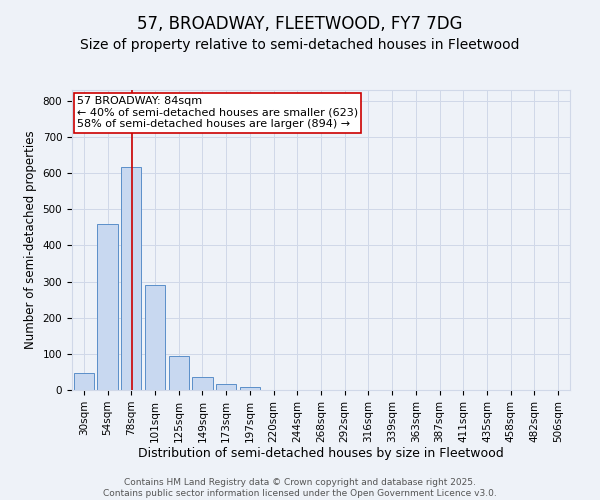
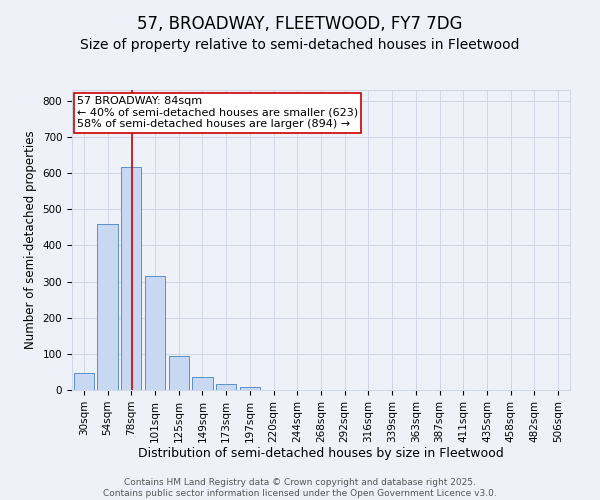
101sqm: 290 -> 315
